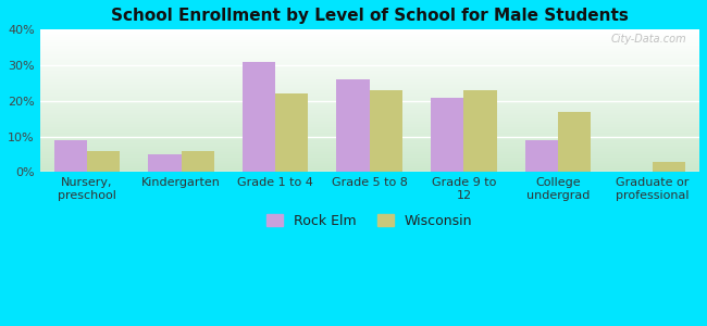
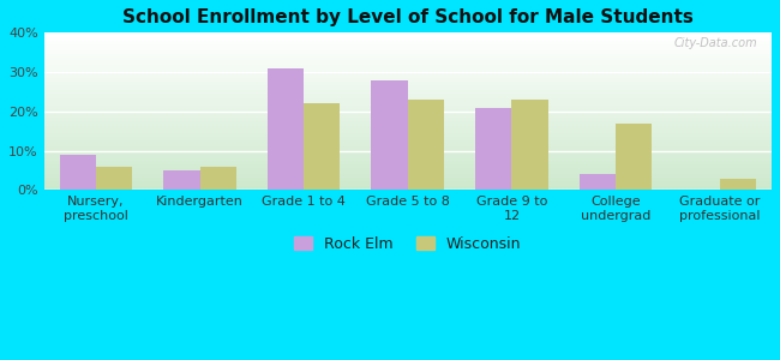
Rock Elm/Grade 5 to 8: 26% -> 28%
Rock Elm/College undergrad: 9% -> 4%
